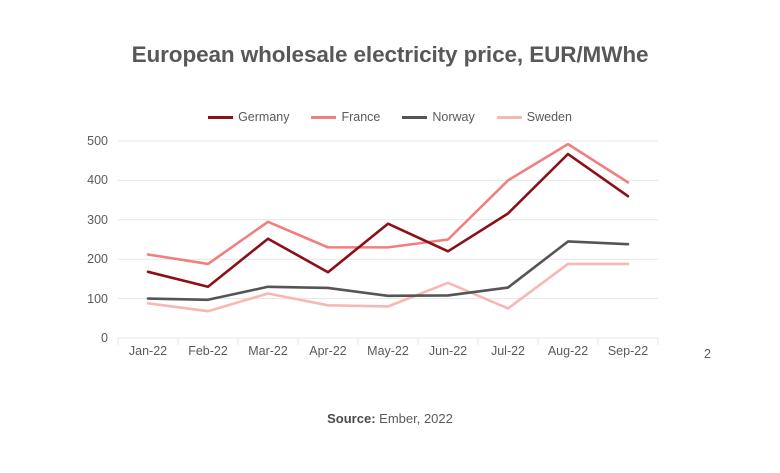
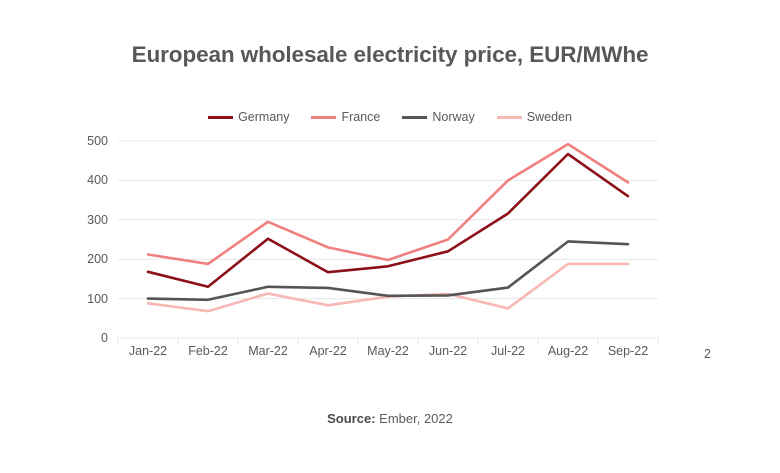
Germany/May-22: 290 -> 180
France/May-22: 230 -> 200
Sweden/May-22: 80 -> 100
Sweden/Jun-22: 140 -> 110
